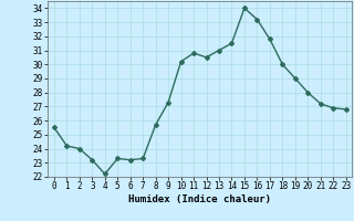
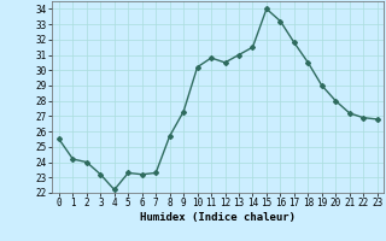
18: 30.0 -> 30.5
